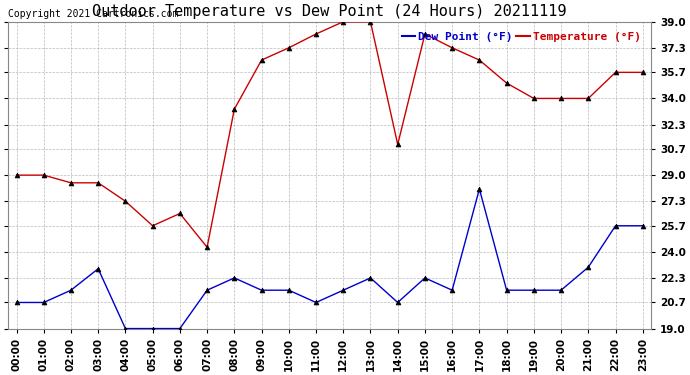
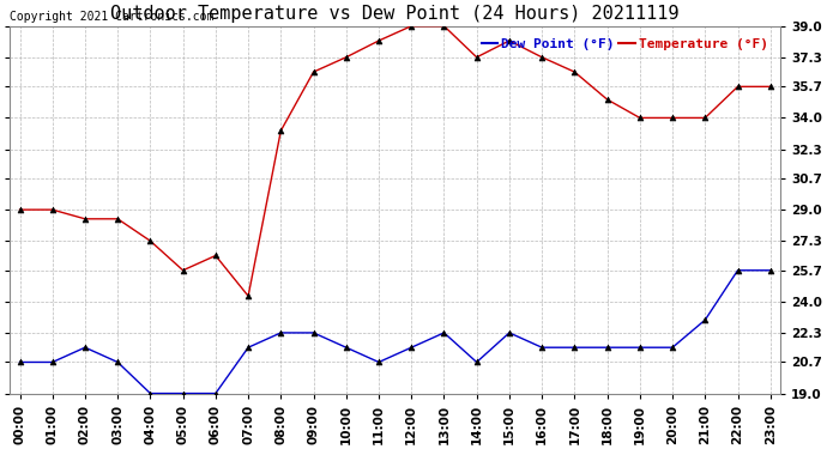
Dew Point (°F)/03:00: 22.9 -> 20.7
Dew Point (°F)/09:00: 21.5 -> 22.3
Temperature (°F)/14:00: 31.0 -> 37.3
Dew Point (°F)/17:00: 28.1 -> 21.5
